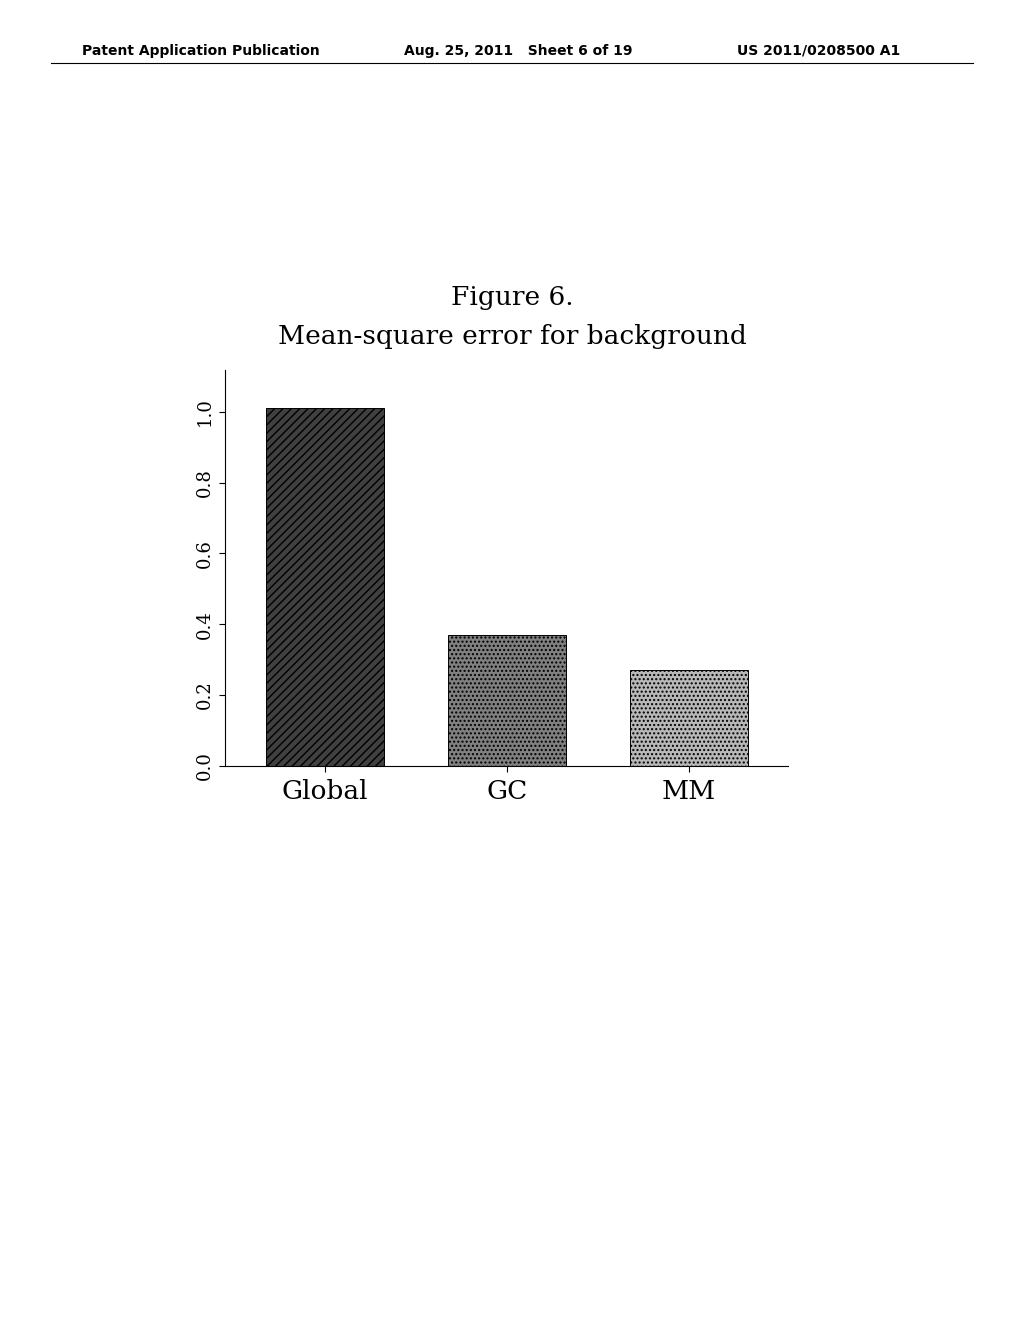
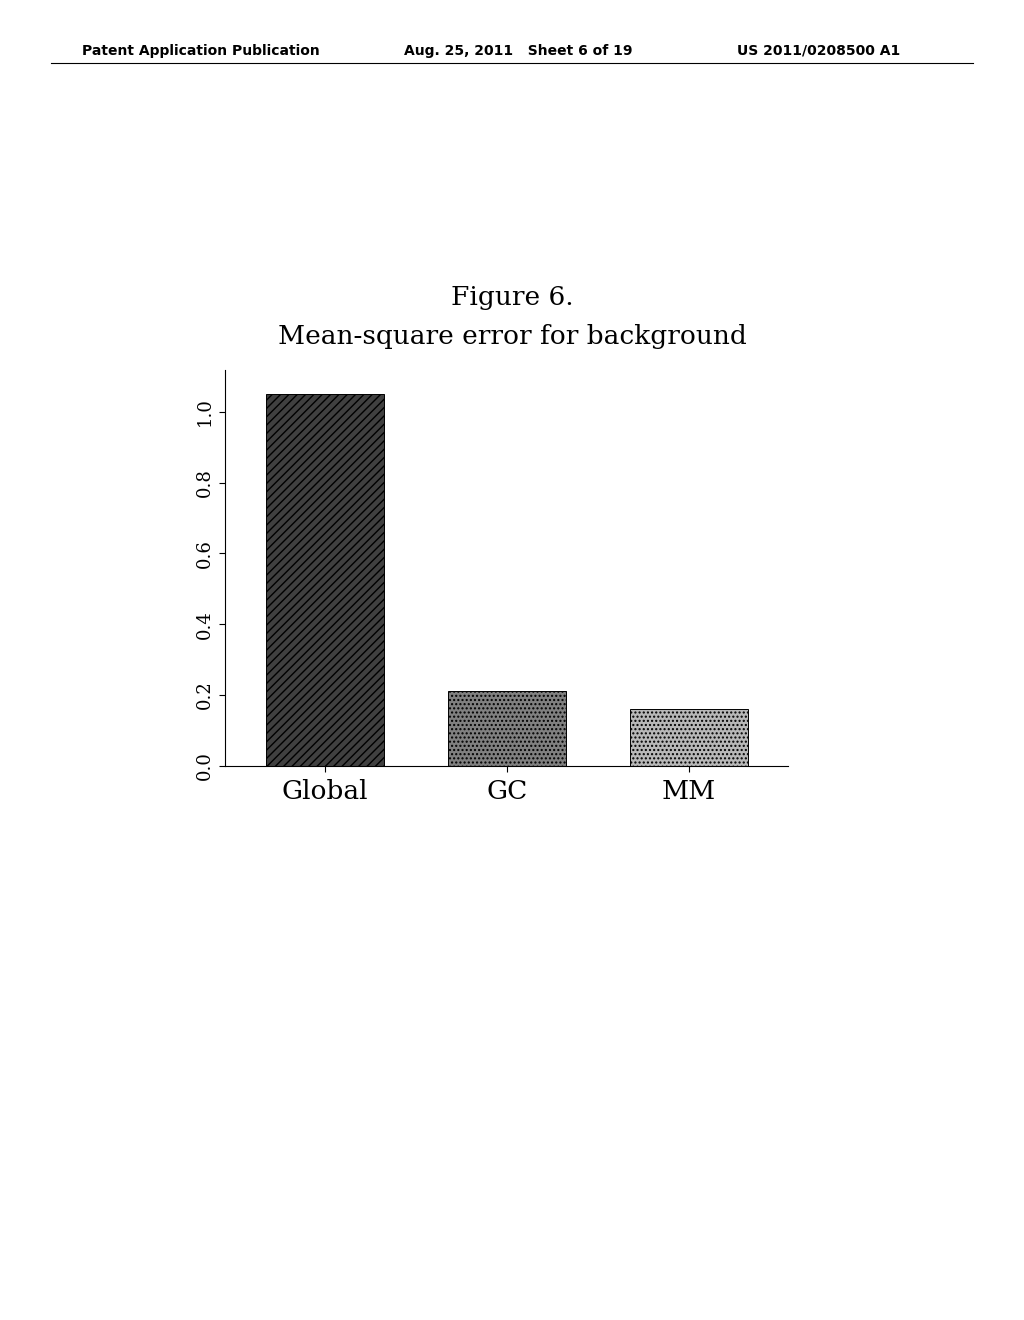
Global: 1.01 -> 1.05
GC: 0.37 -> 0.21
MM: 0.27 -> 0.16
